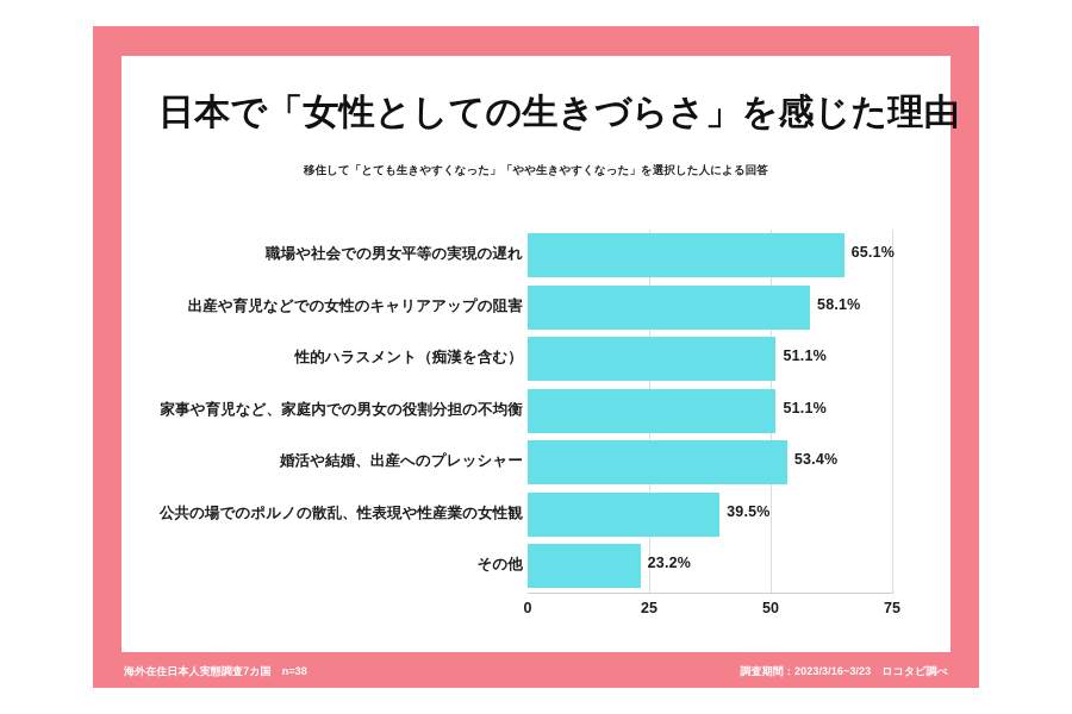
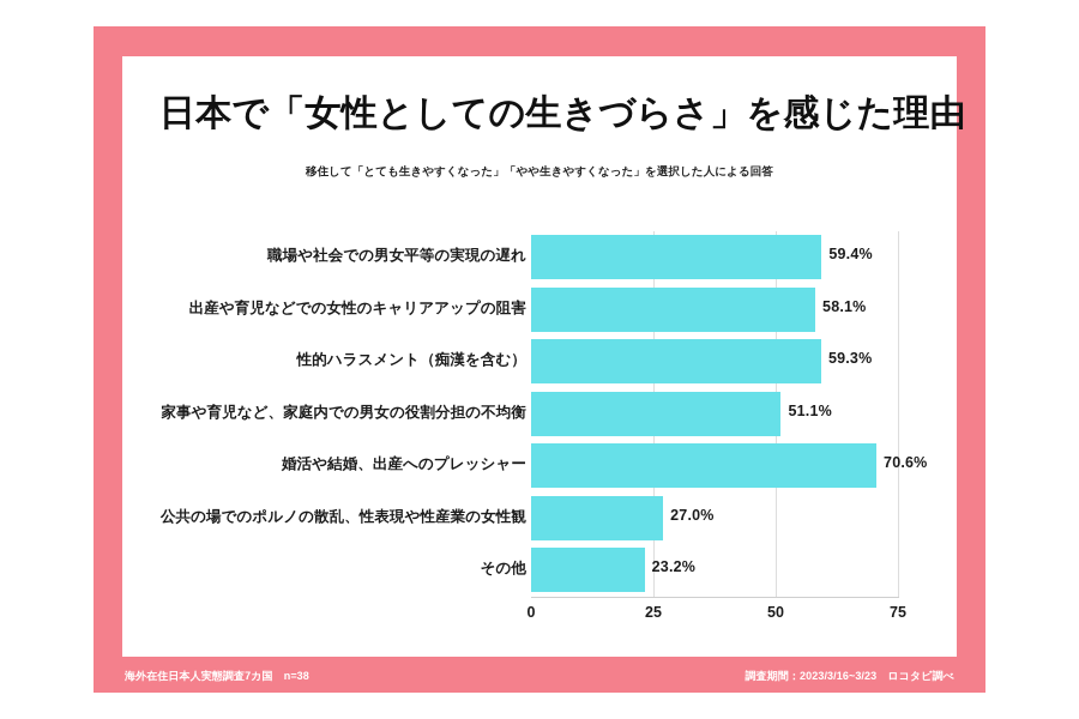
職場や社会での男女平等の実現の遅れ: 65.1% -> 59.4%
性的ハラスメント（痴漢を含む）: 51.1% -> 59.3%
婚活や結婚、出産へのプレッシャー: 53.4% -> 70.6%
公共の場でのポルノの散乱、性表現や性産業の女性観: 39.5% -> 27.0%
